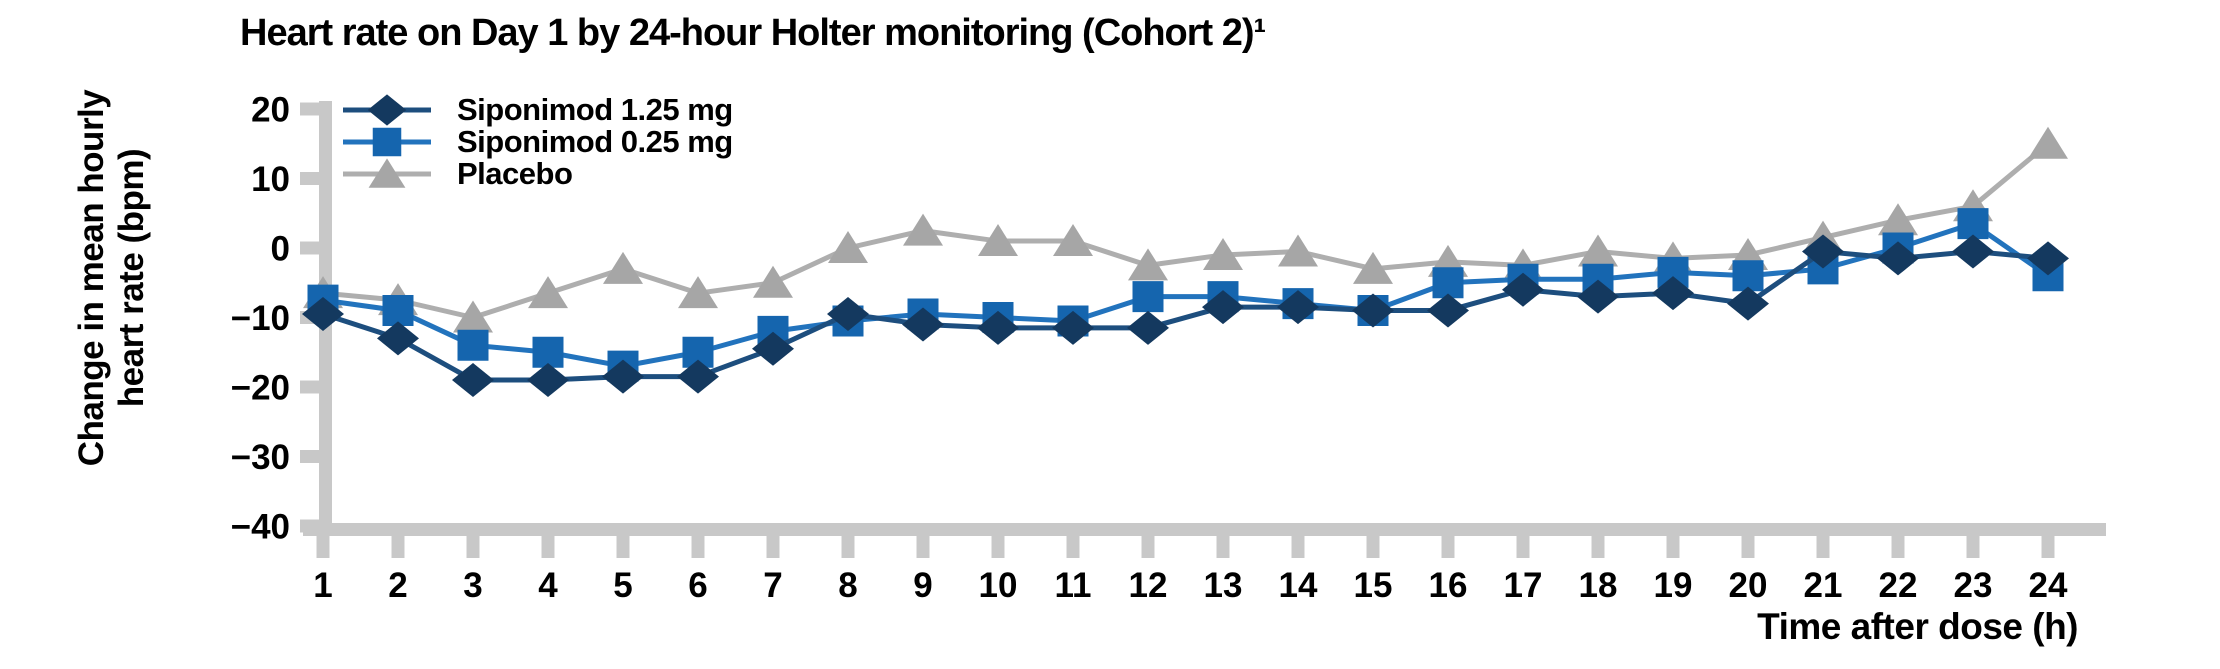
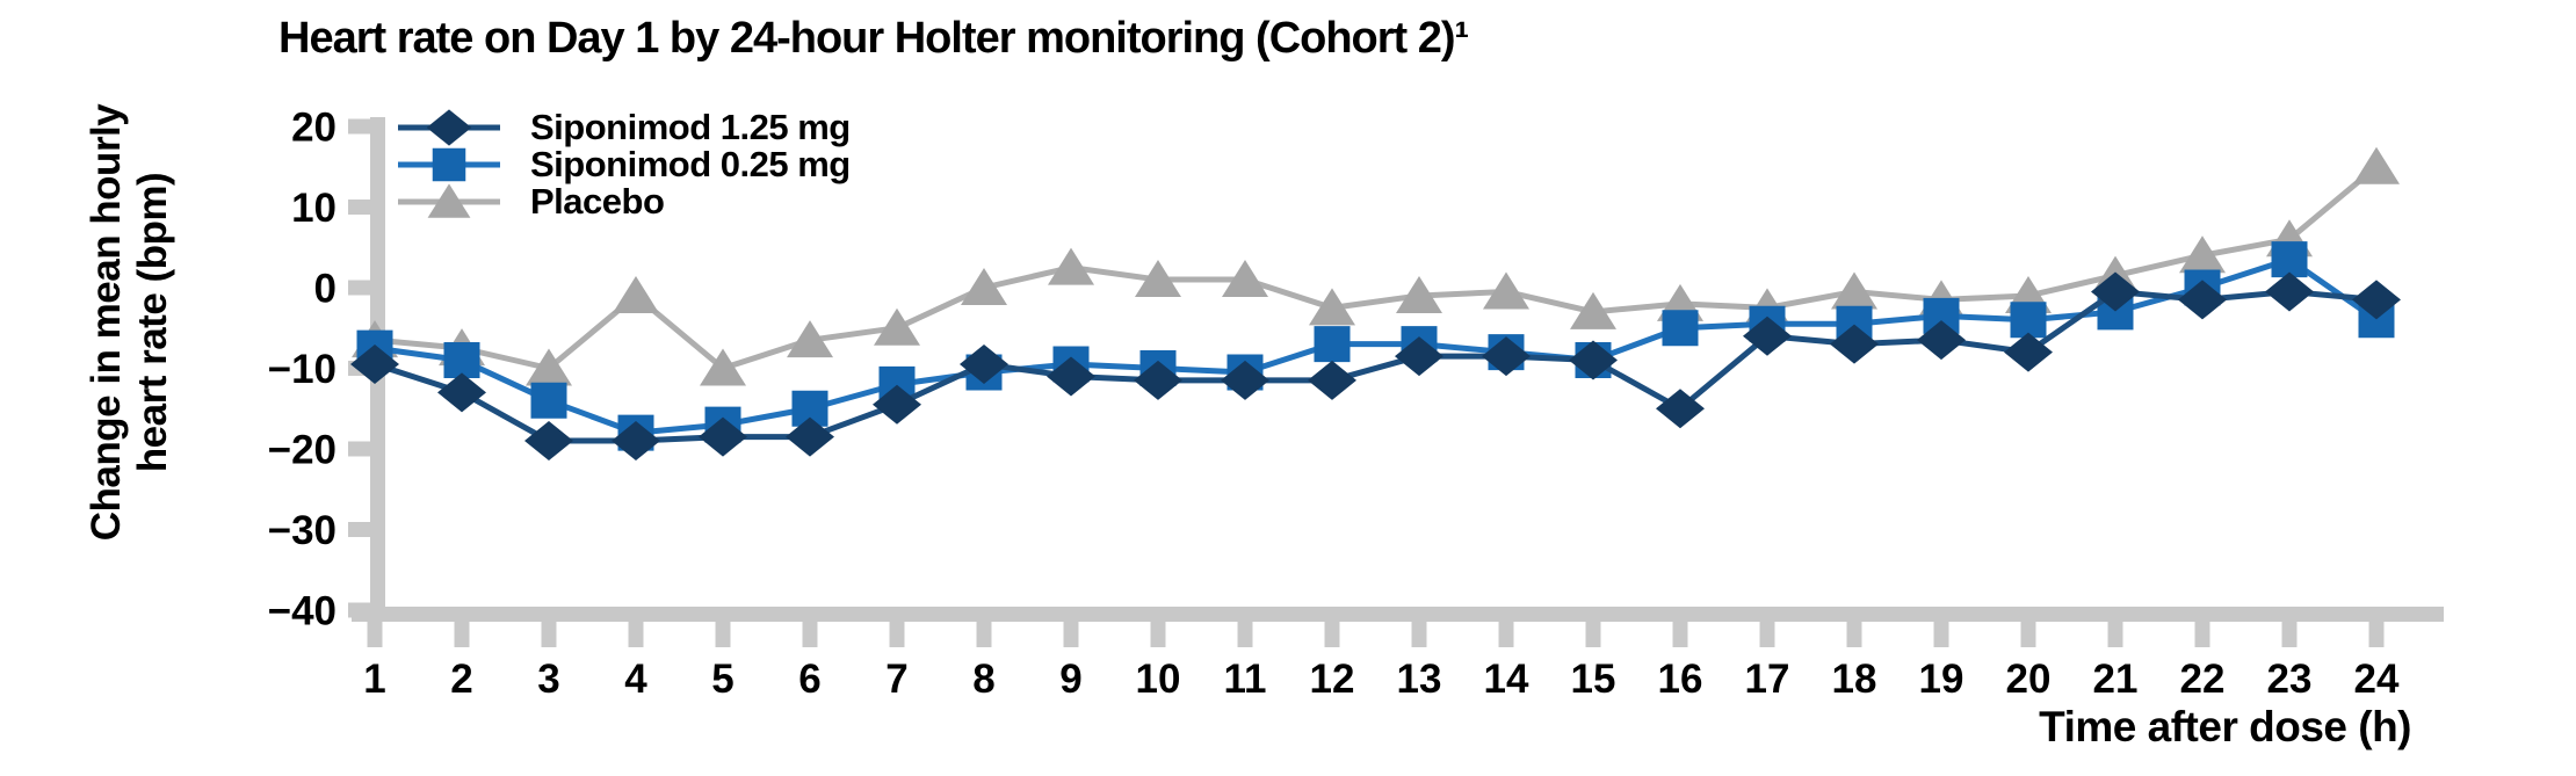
Siponimod 0.25 mg/4: -15 -> -18
Placebo/4: -6 -> -1
Placebo/5: -3 -> -10
Siponimod 1.25 mg/16: -9 -> -15
